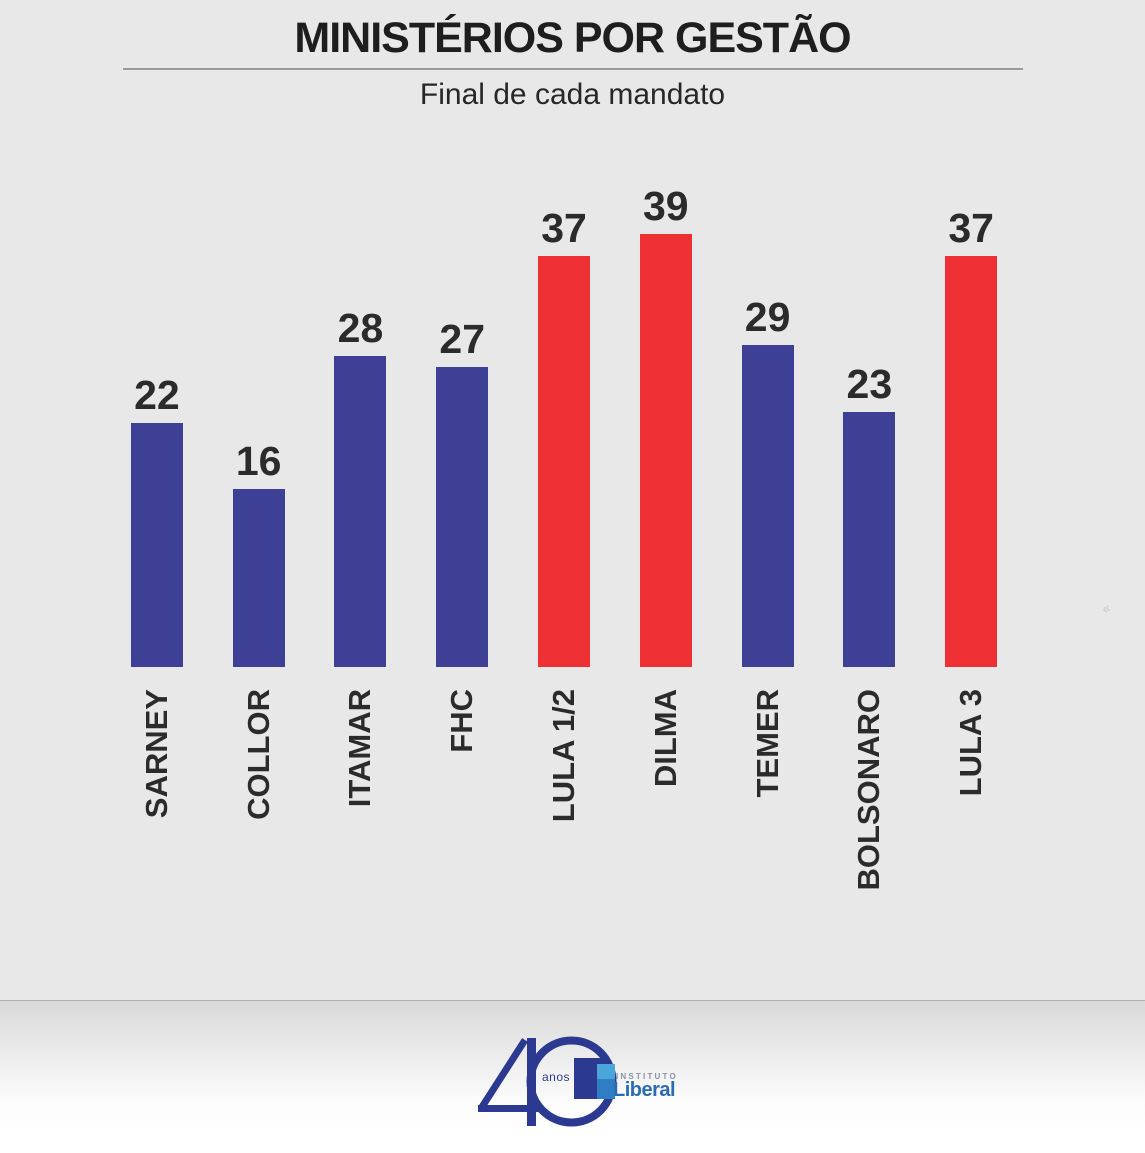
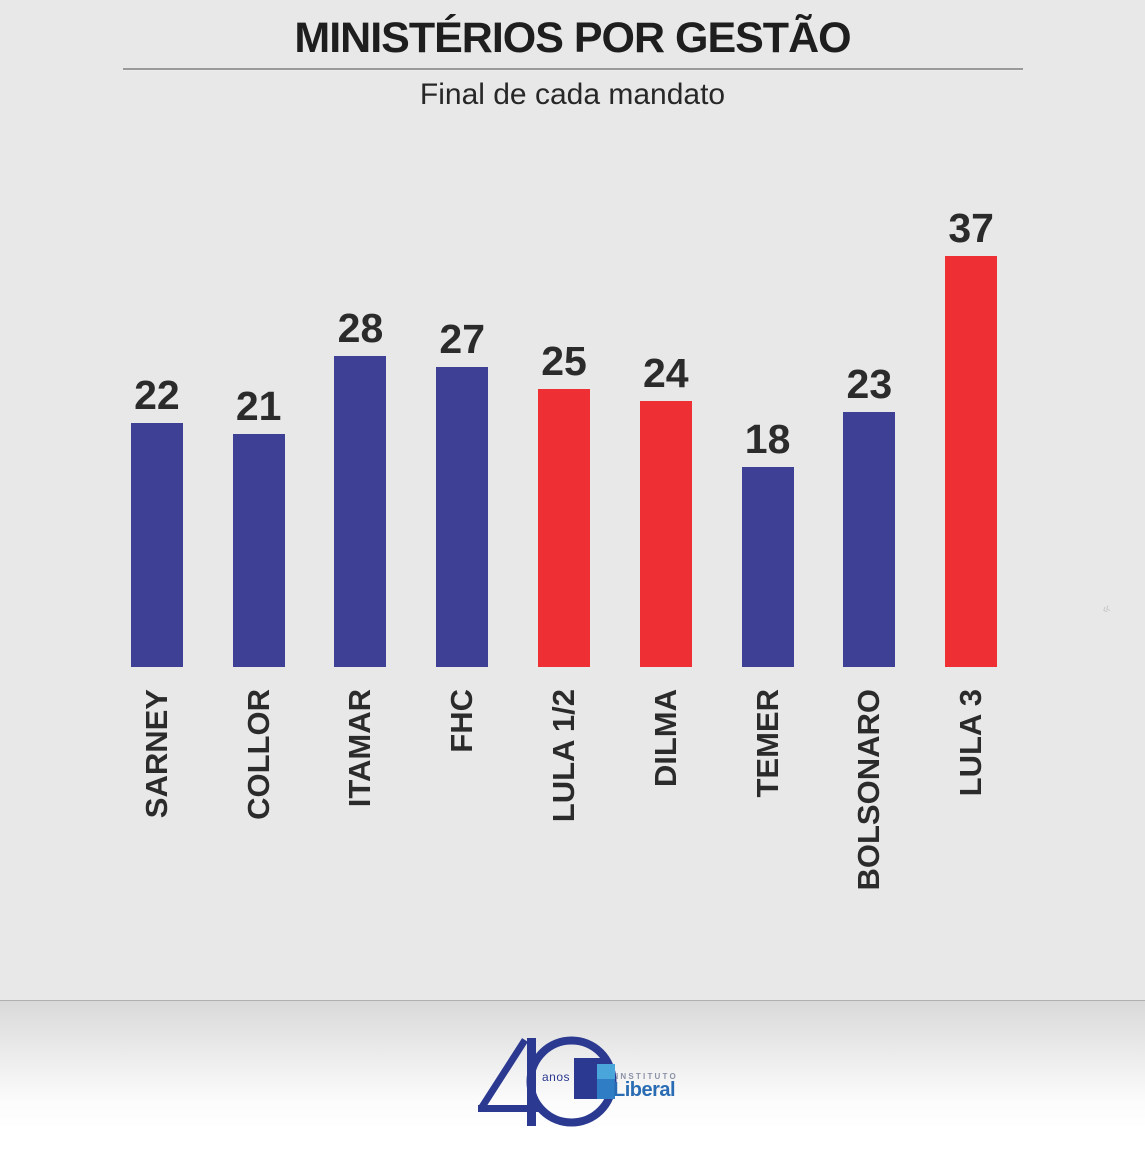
COLLOR: 16 -> 21
LULA 1/2: 37 -> 25
DILMA: 39 -> 24
TEMER: 29 -> 18
